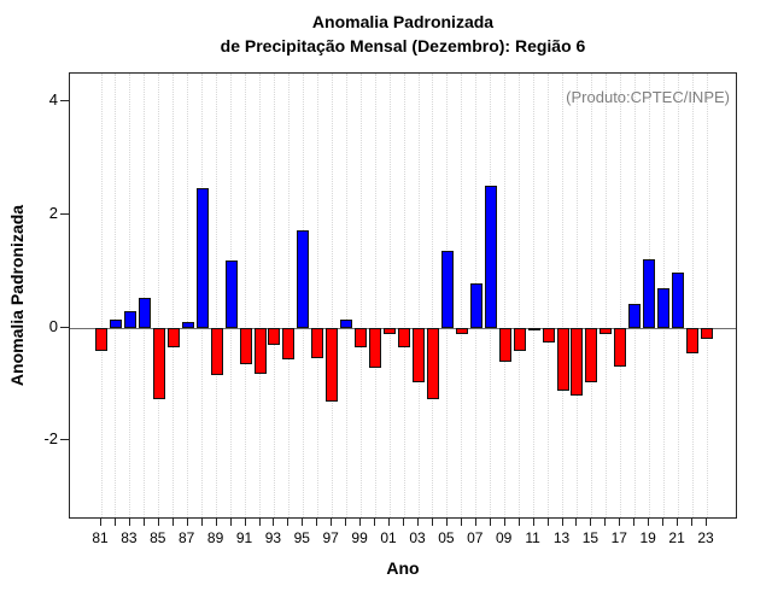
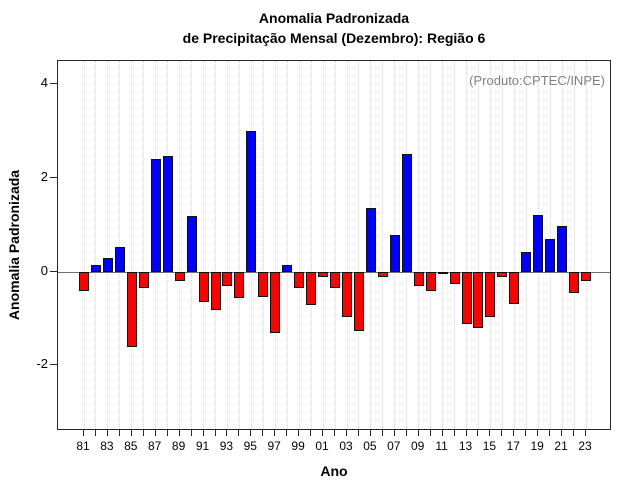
85: -1.3 -> -1.6
87: 0.1 -> 2.4
89: -0.8 -> -0.2
95: 1.7 -> 3.0
09: -0.6 -> -0.3
